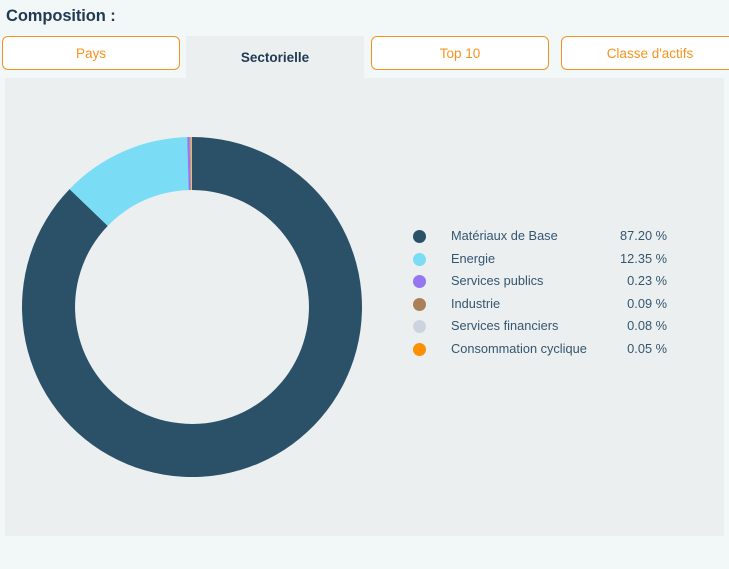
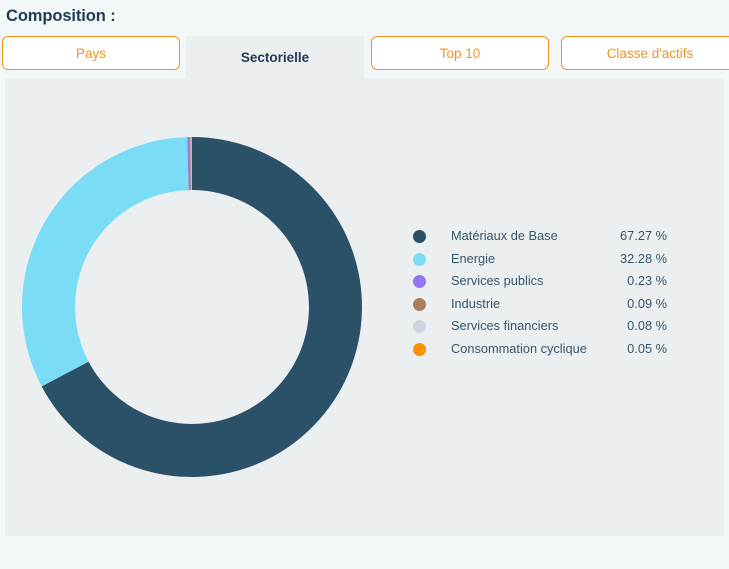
Matériaux de Base: 87.20 -> 67.27
Energie: 12.35 -> 32.28
